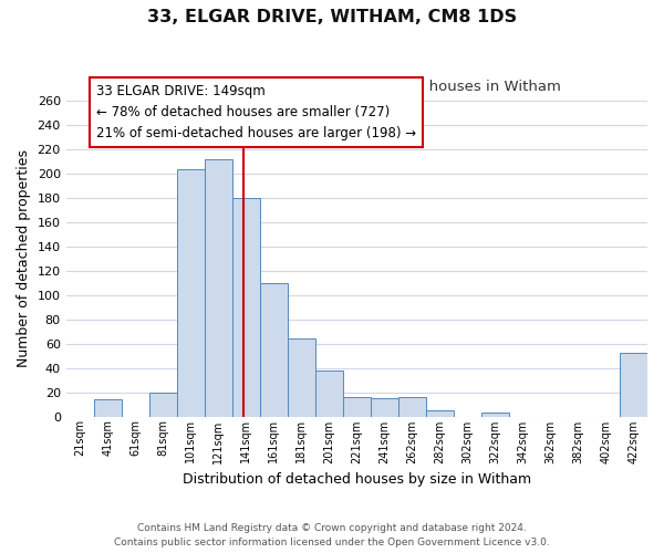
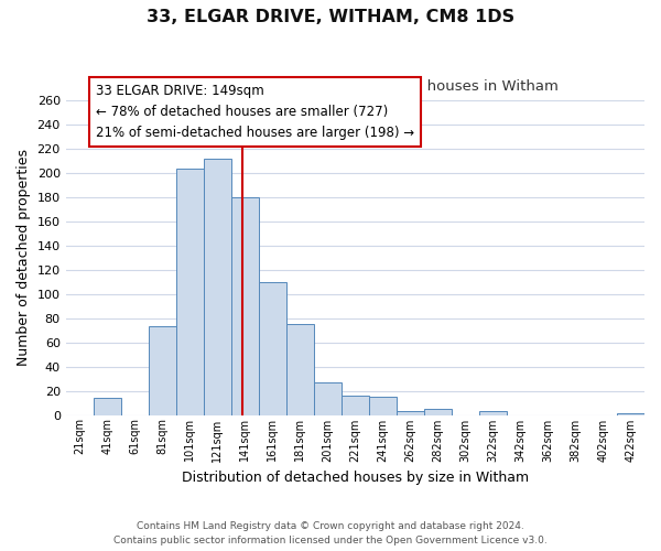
81sqm: 20 -> 73
181sqm: 64 -> 75
201sqm: 38 -> 27
262sqm: 16 -> 3
422sqm: 52 -> 1
